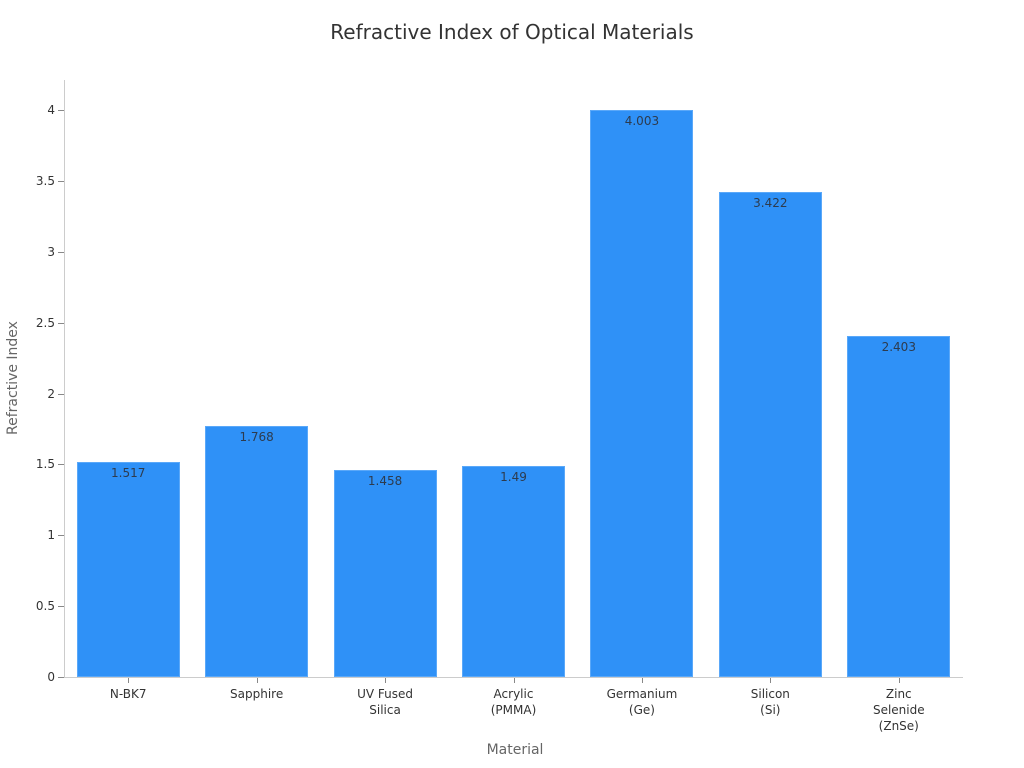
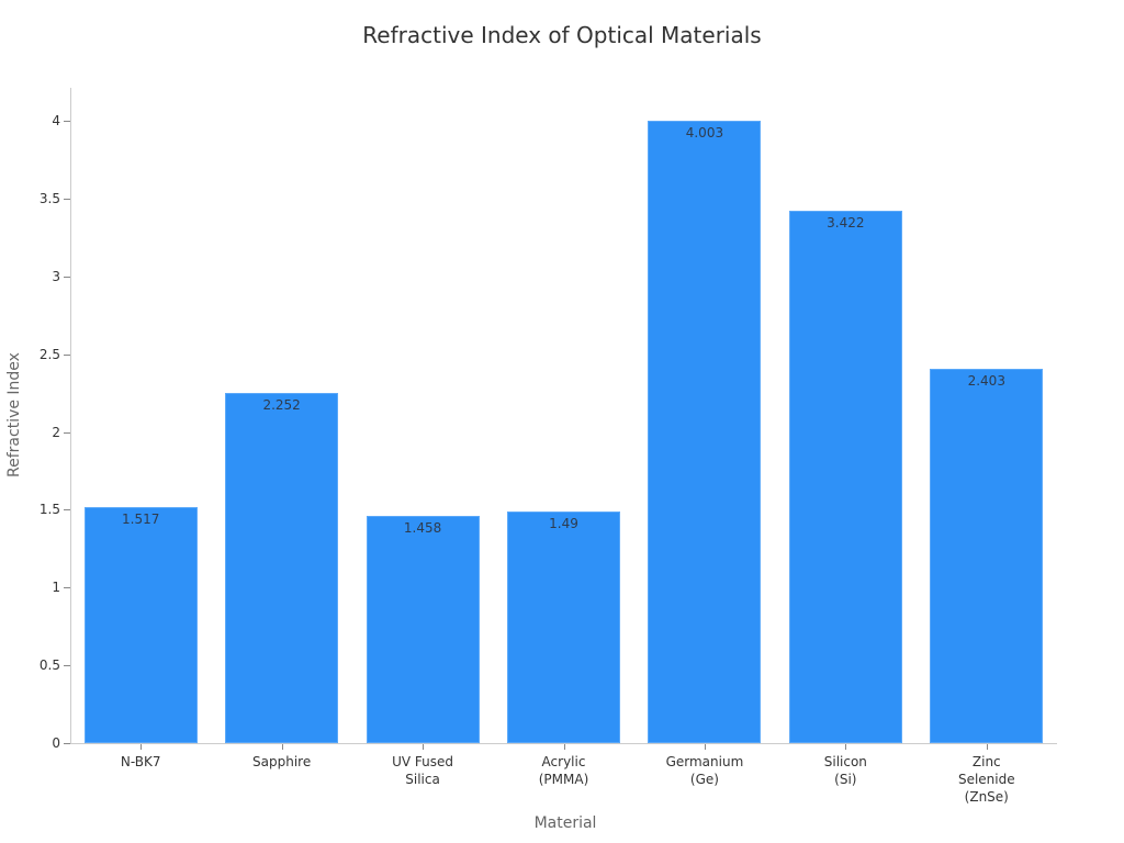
Sapphire: 1.768 -> 2.252
